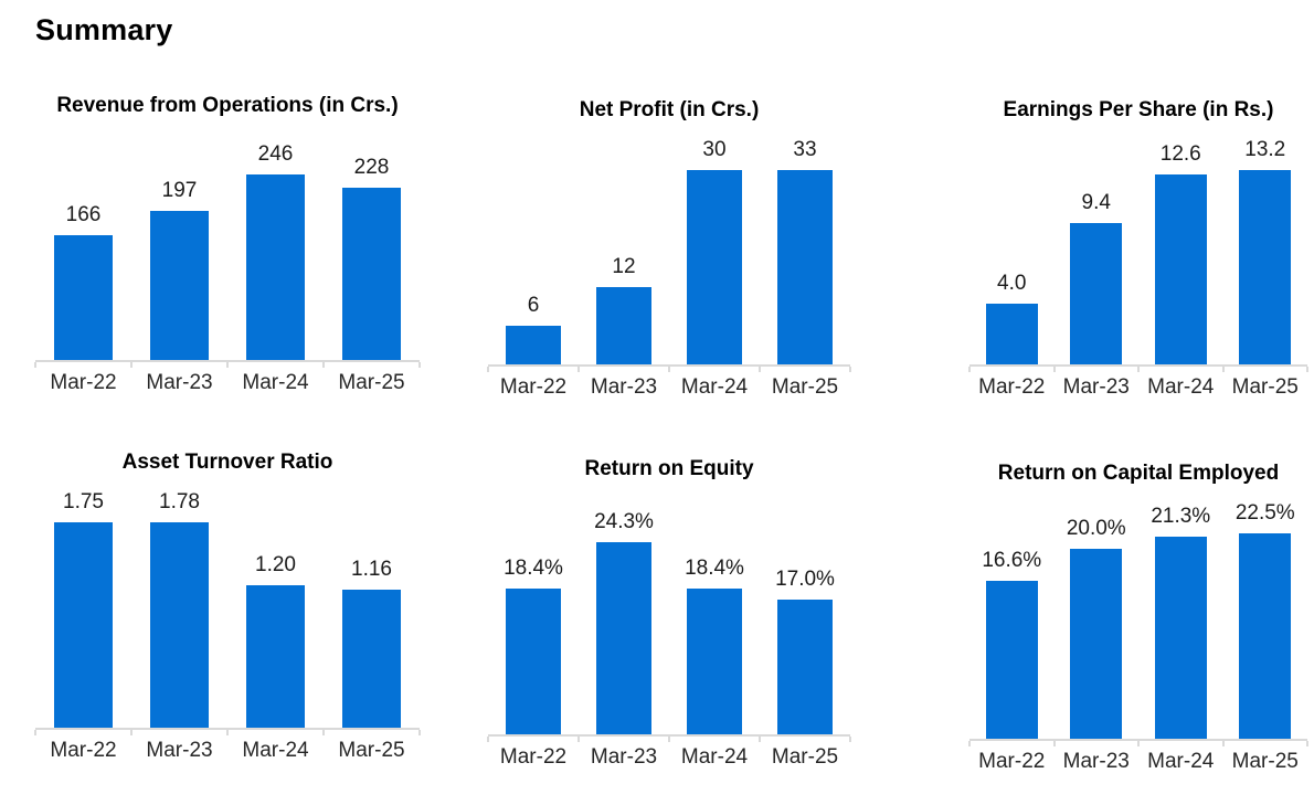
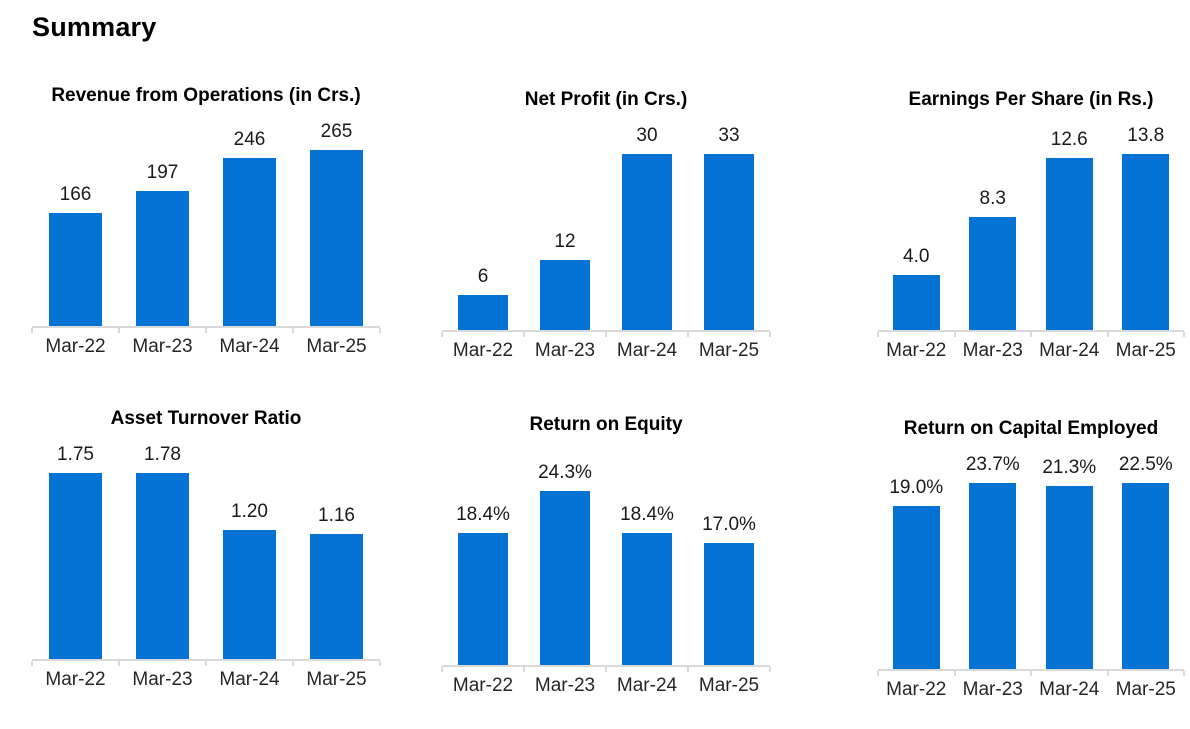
Revenue from Operations (in Crs.)/Mar-25: 228 -> 265
Earnings Per Share (in Rs.)/Mar-23: 9.4 -> 8.3
Earnings Per Share (in Rs.)/Mar-25: 13.2 -> 13.8
Return on Capital Employed/Mar-22: 16.6% -> 19.0%
Return on Capital Employed/Mar-23: 20.0% -> 23.7%
